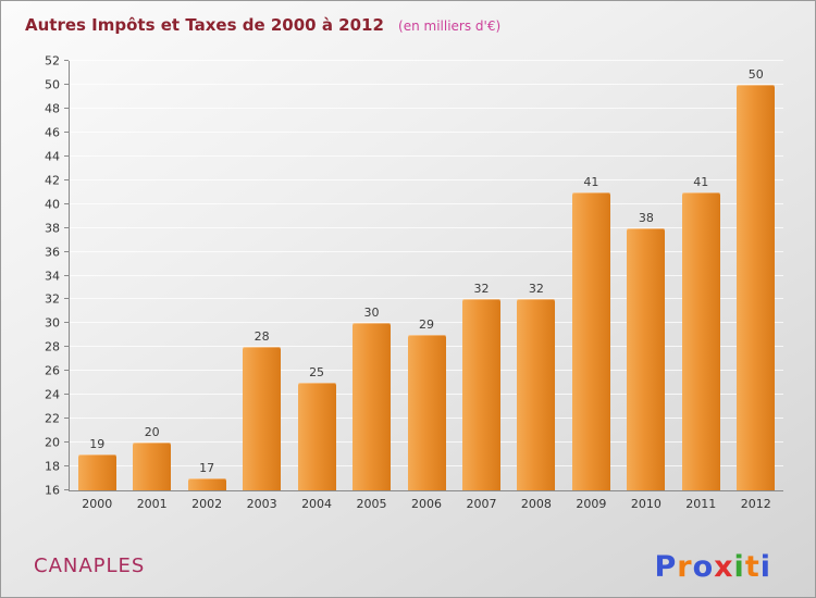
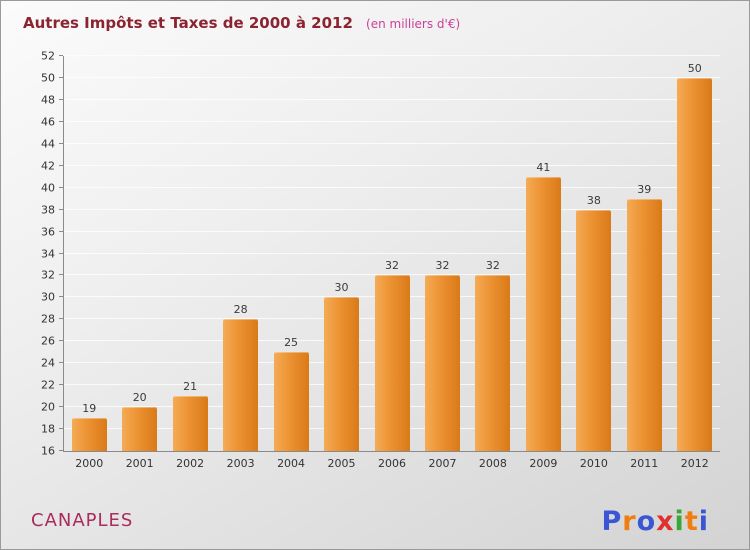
2002: 17 -> 21
2006: 29 -> 32
2011: 41 -> 39
